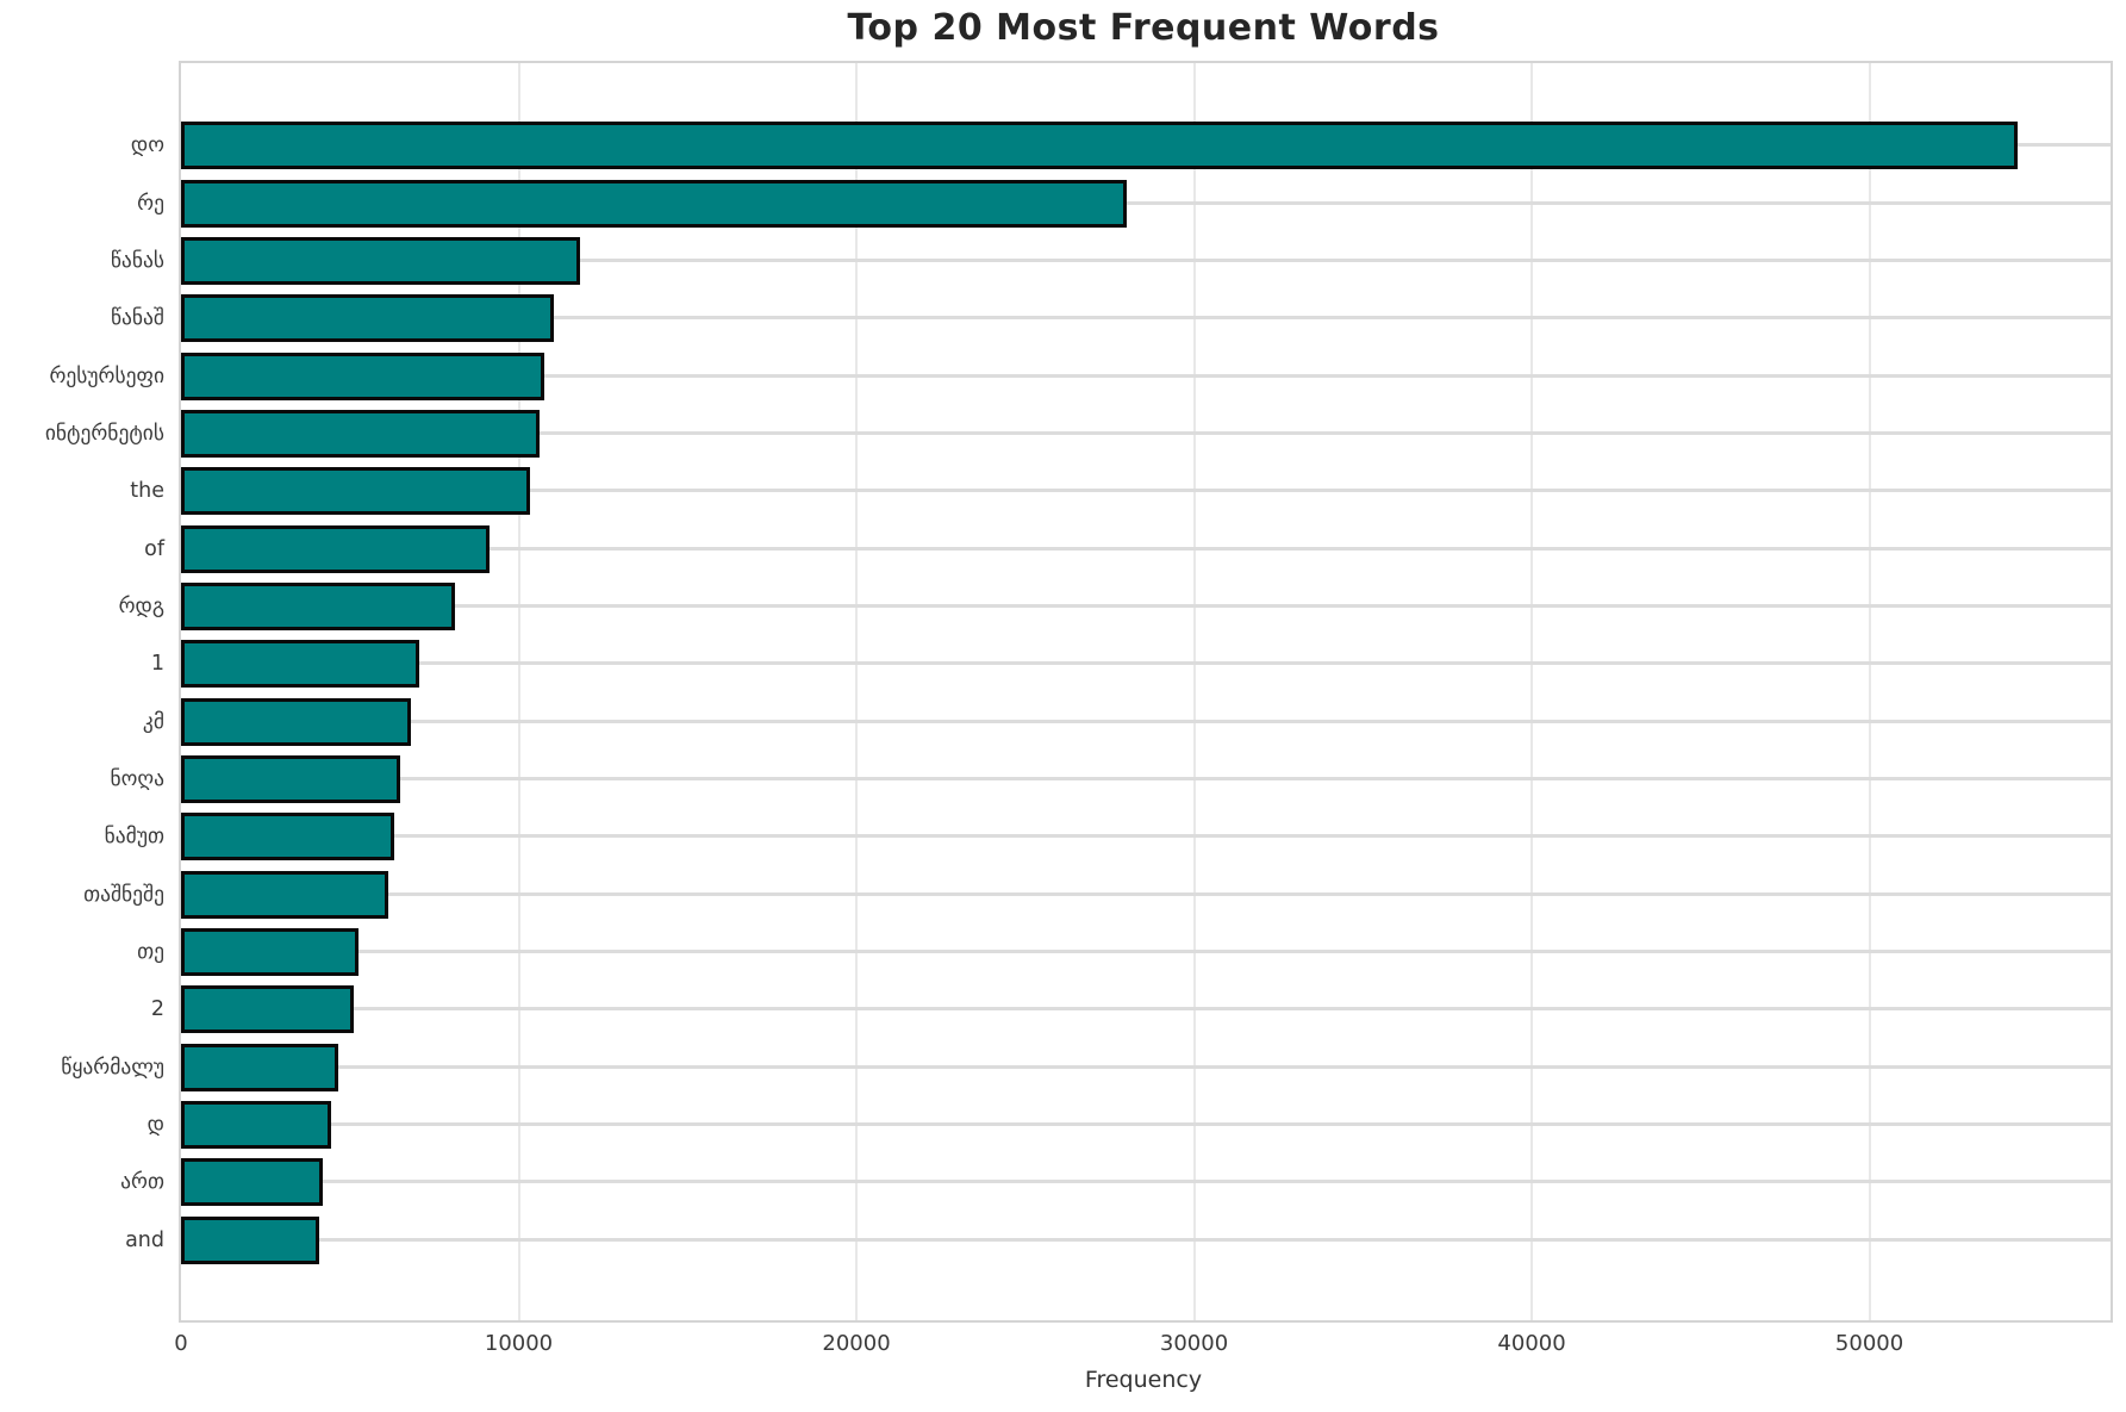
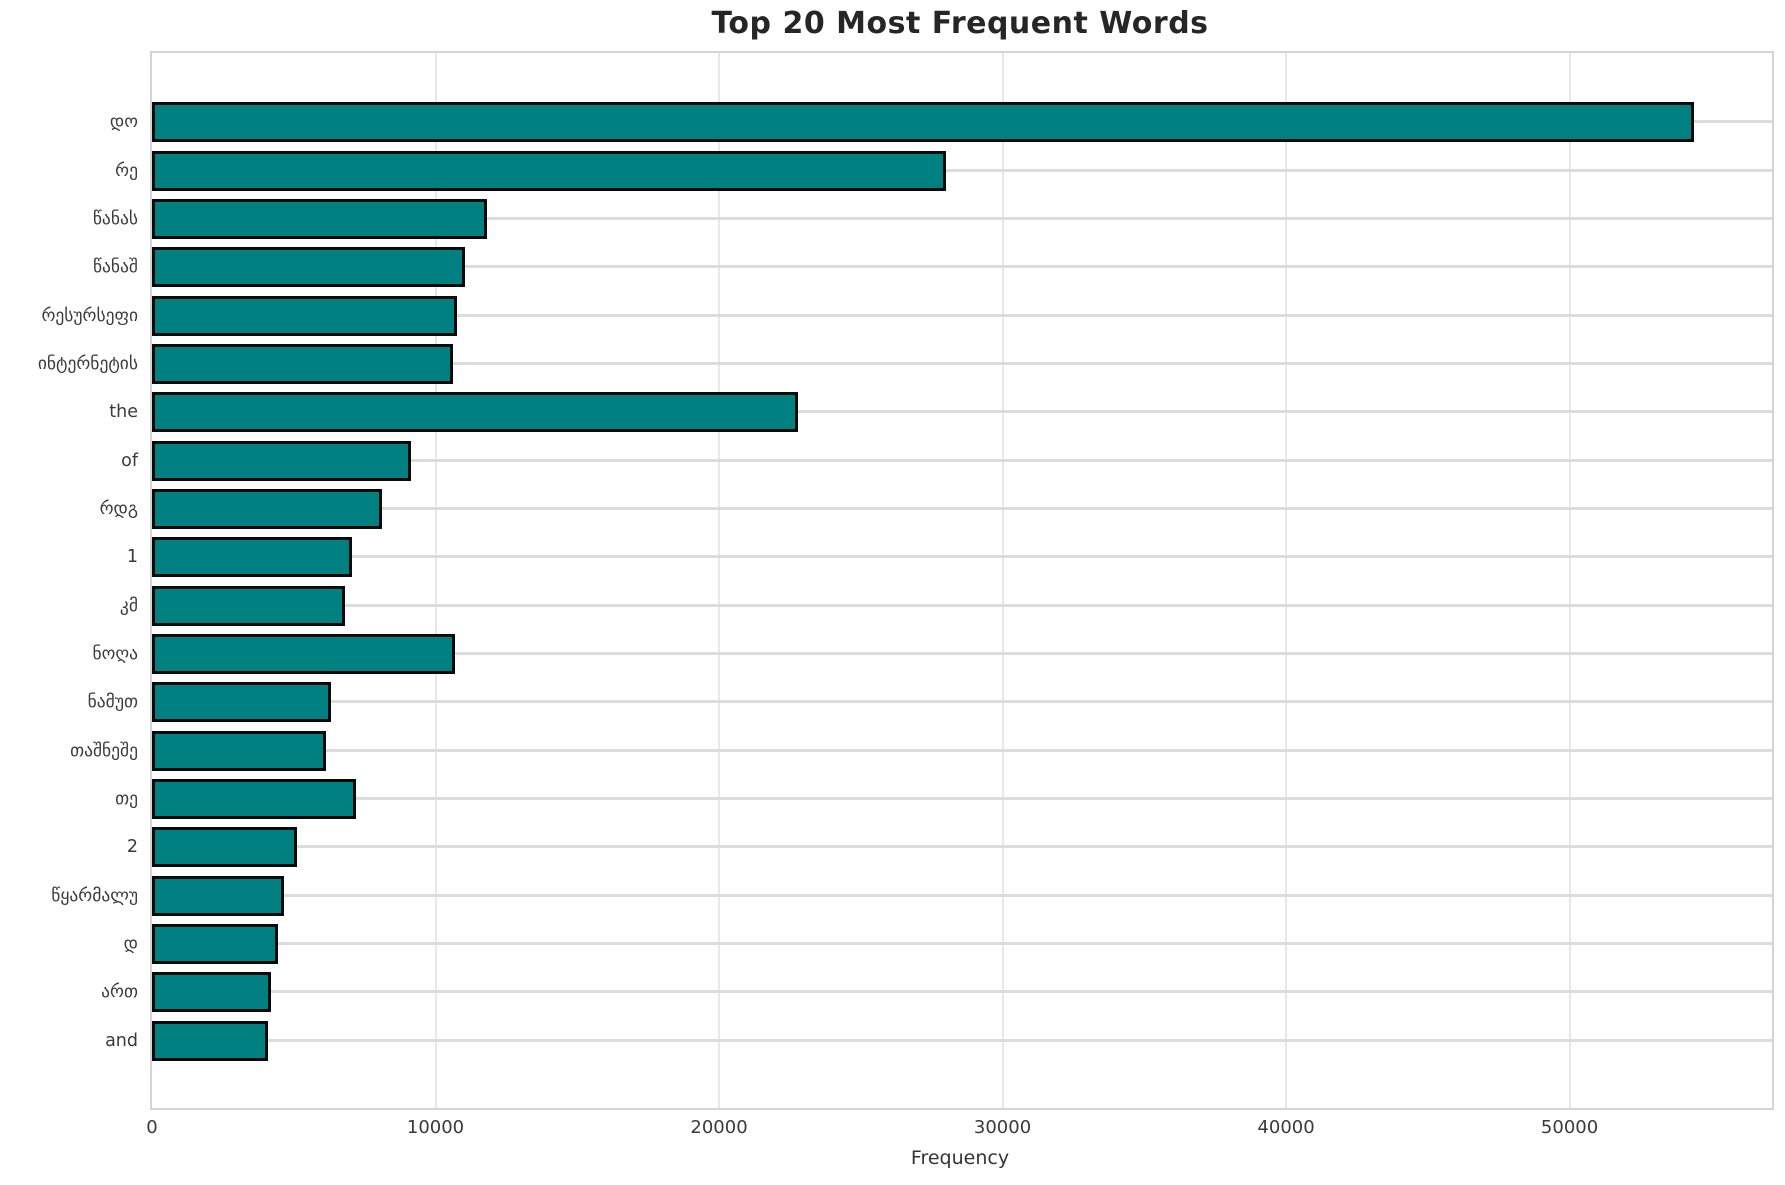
the: 10400 -> 22800
ნოღა: 6500 -> 10700
თე: 5200 -> 7200
